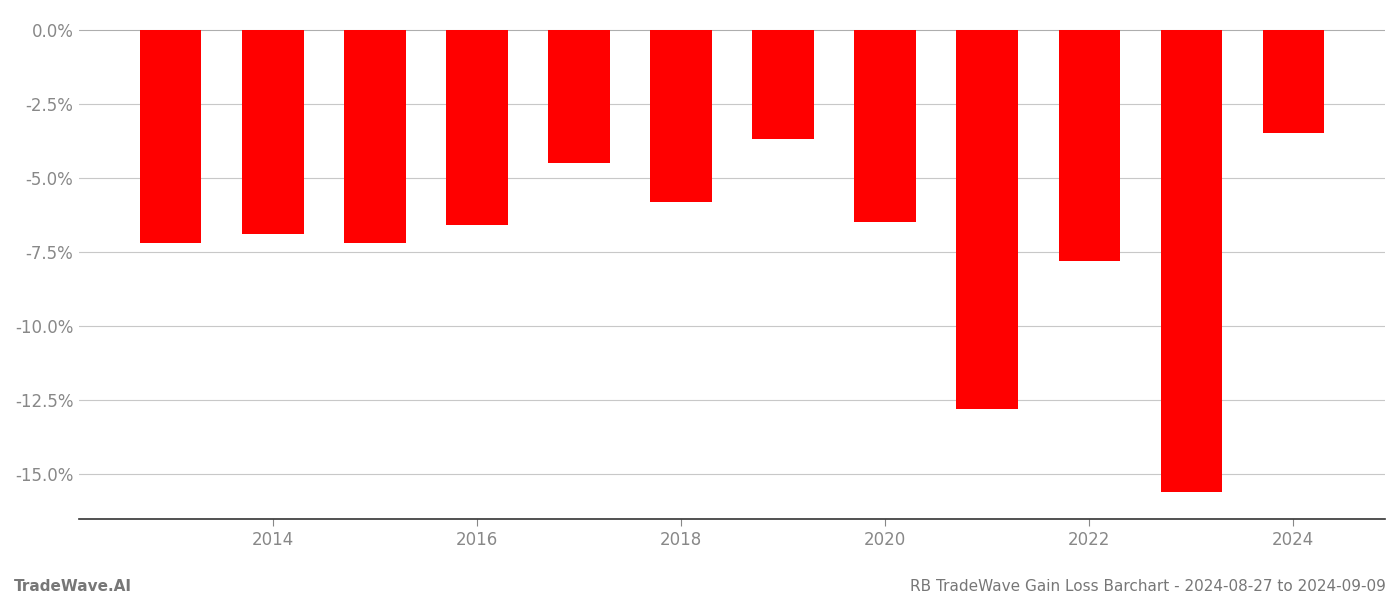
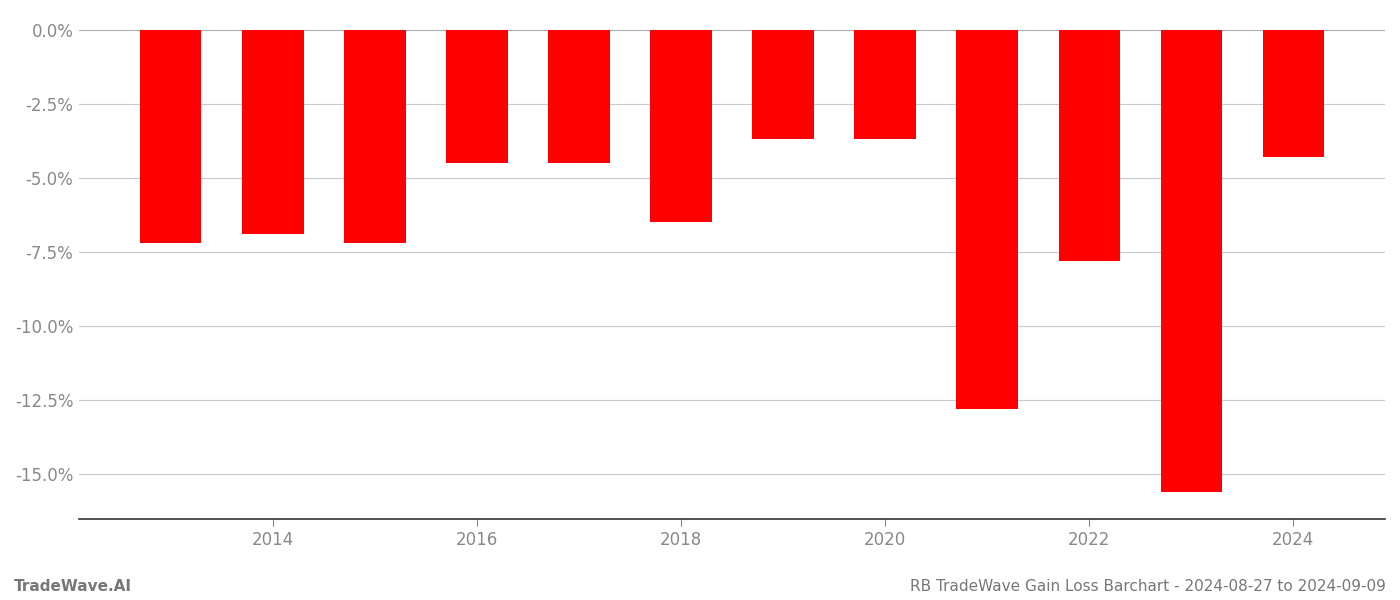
2016: -6.6% -> -4.5%
2018: -5.8% -> -6.5%
2020: -6.5% -> -3.7%
2024: -3.5% -> -4.3%
